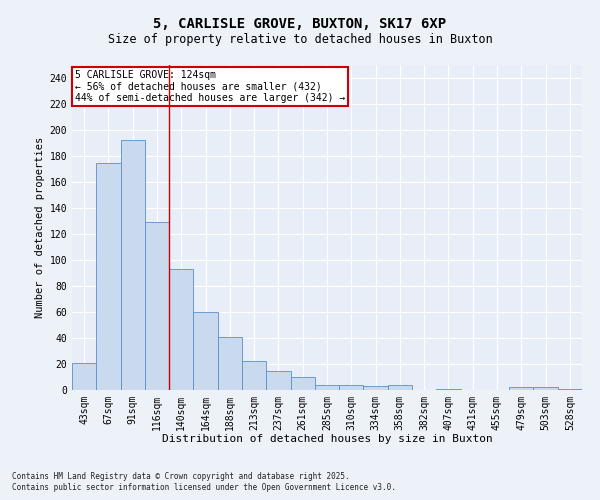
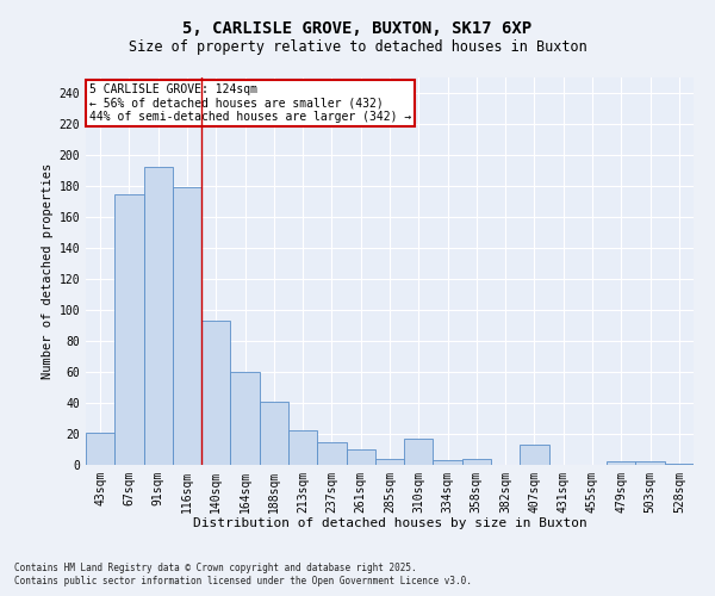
116sqm: 129 -> 179
310sqm: 4 -> 17
407sqm: 1 -> 13
